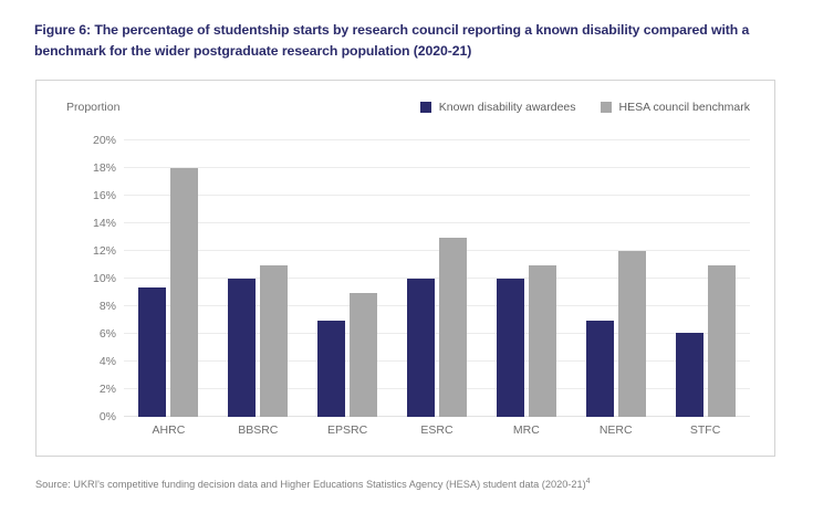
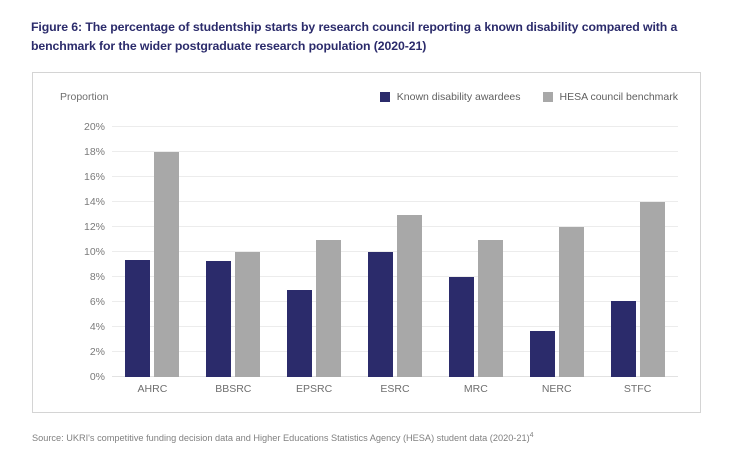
Known disability awardees/BBSRC: 10.0% -> 9.3%
HESA council benchmark/BBSRC: 11% -> 10%
HESA council benchmark/EPSRC: 9% -> 11%
Known disability awardees/MRC: 10.0% -> 8.0%
Known disability awardees/NERC: 7.0% -> 3.7%
HESA council benchmark/STFC: 11% -> 14%
